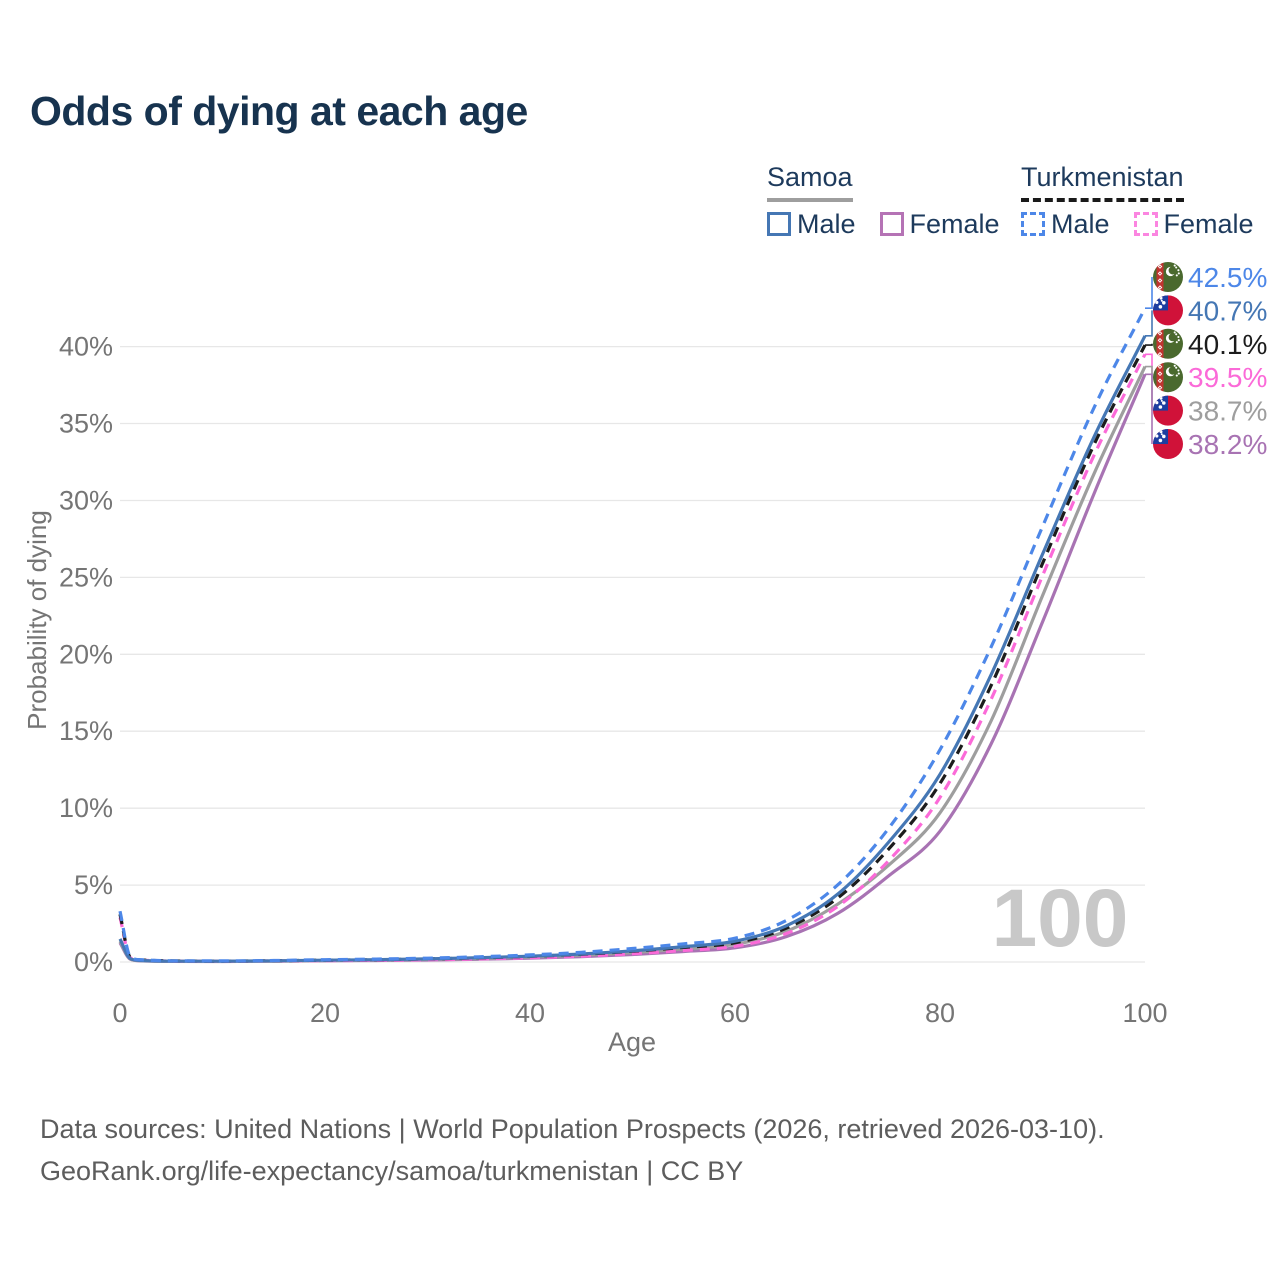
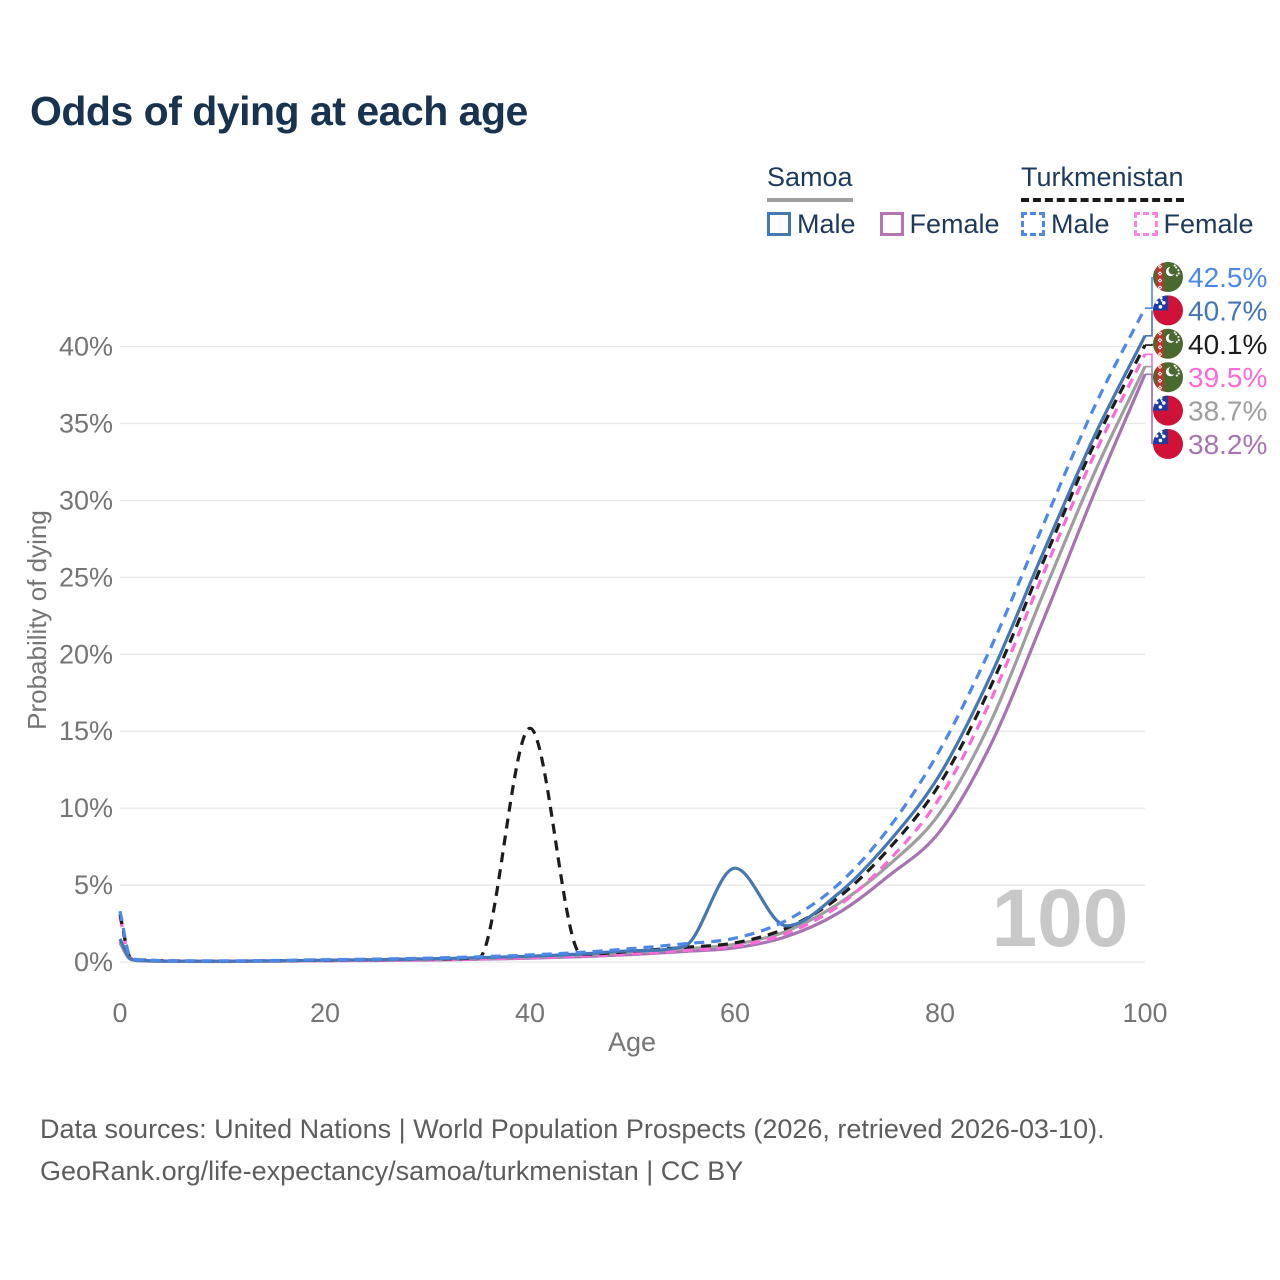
Turkmenistan/40: 0.4% -> 15.2%
Samoa Male/60: 1.4% -> 6.1%
